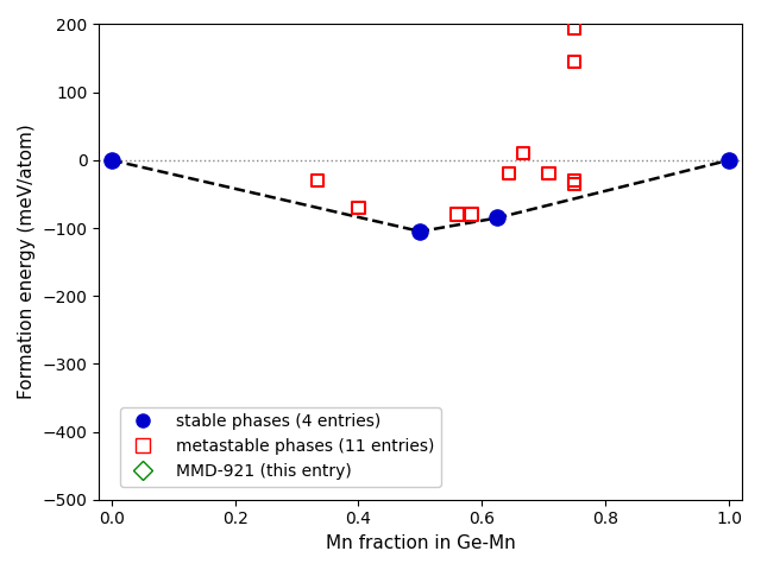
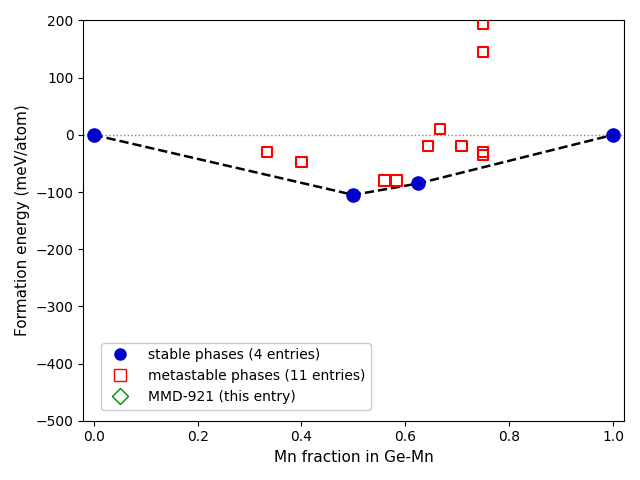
metastable phases (11 entries)/0.4: -70 -> -48
